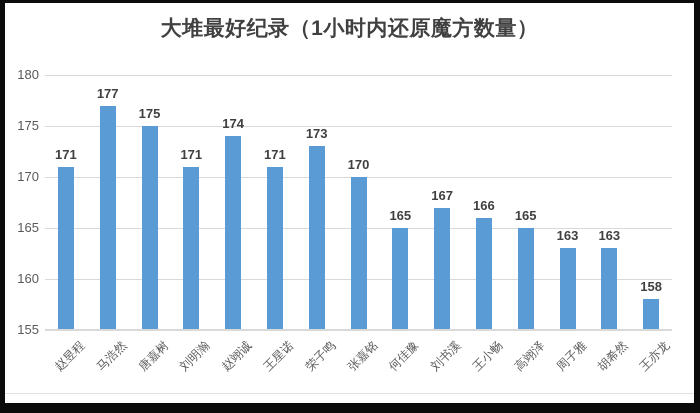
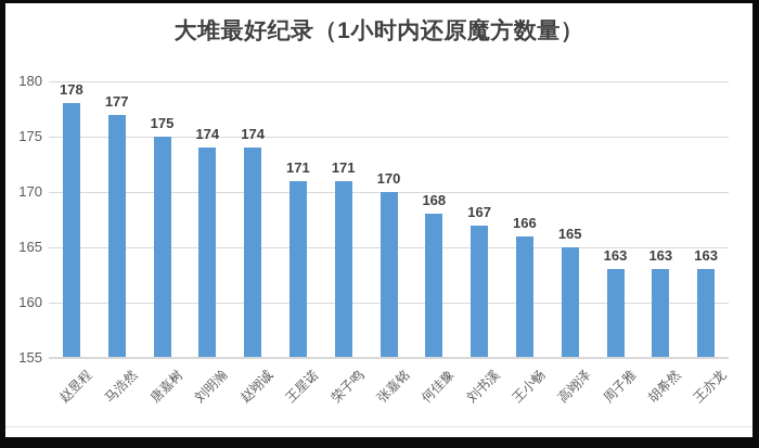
赵昱程: 171 -> 178
刘明瀚: 171 -> 174
荣子鸣: 173 -> 171
何佳豫: 165 -> 168
王亦龙: 158 -> 163
